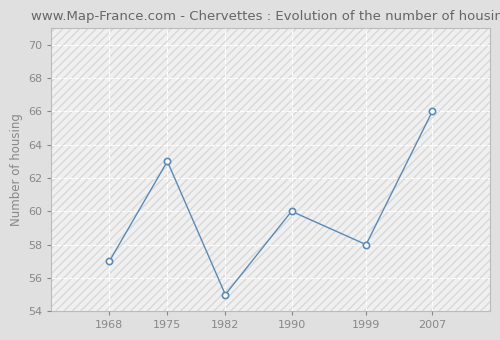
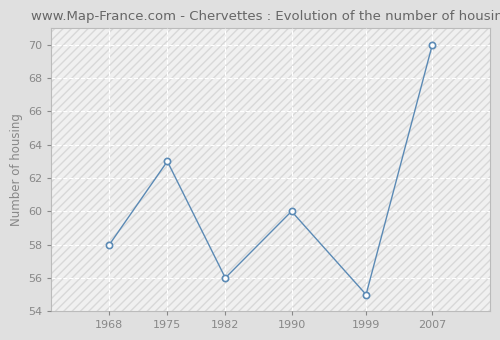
1968: 57 -> 58
1982: 55 -> 56
1999: 58 -> 55
2007: 66 -> 70
